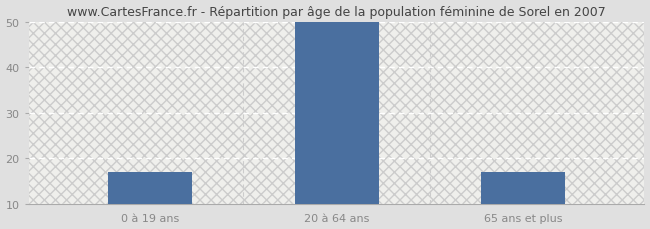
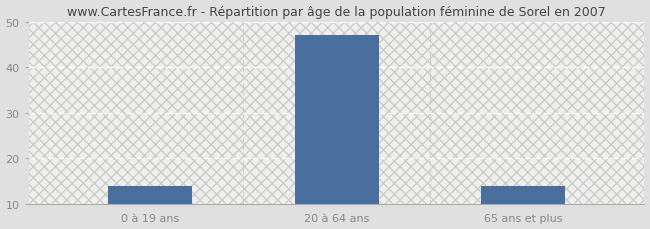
0 à 19 ans: 17 -> 14
20 à 64 ans: 50 -> 47
65 ans et plus: 17 -> 14
